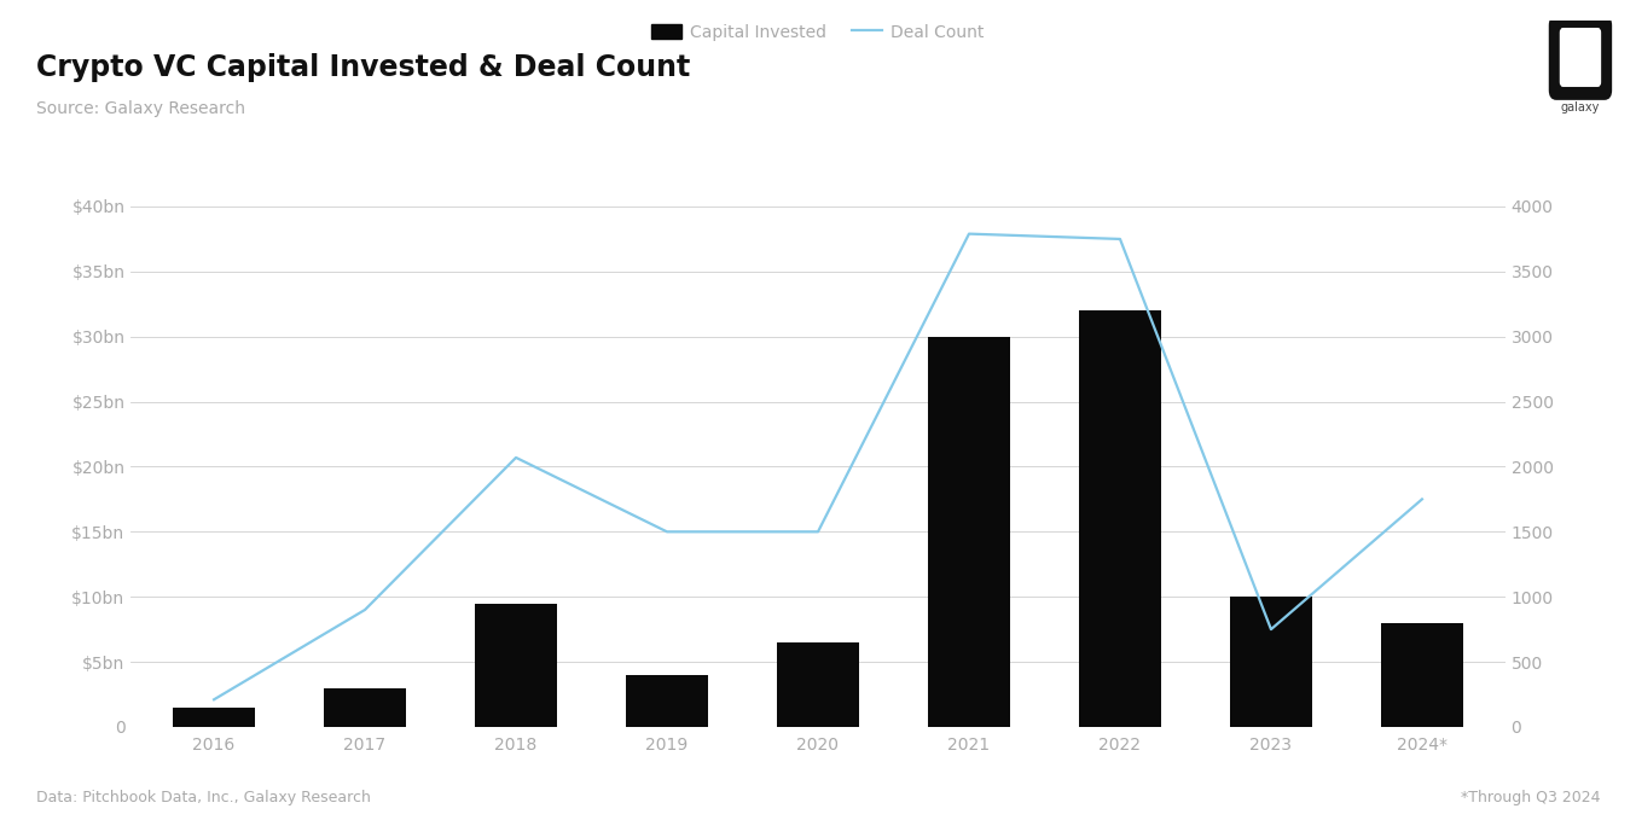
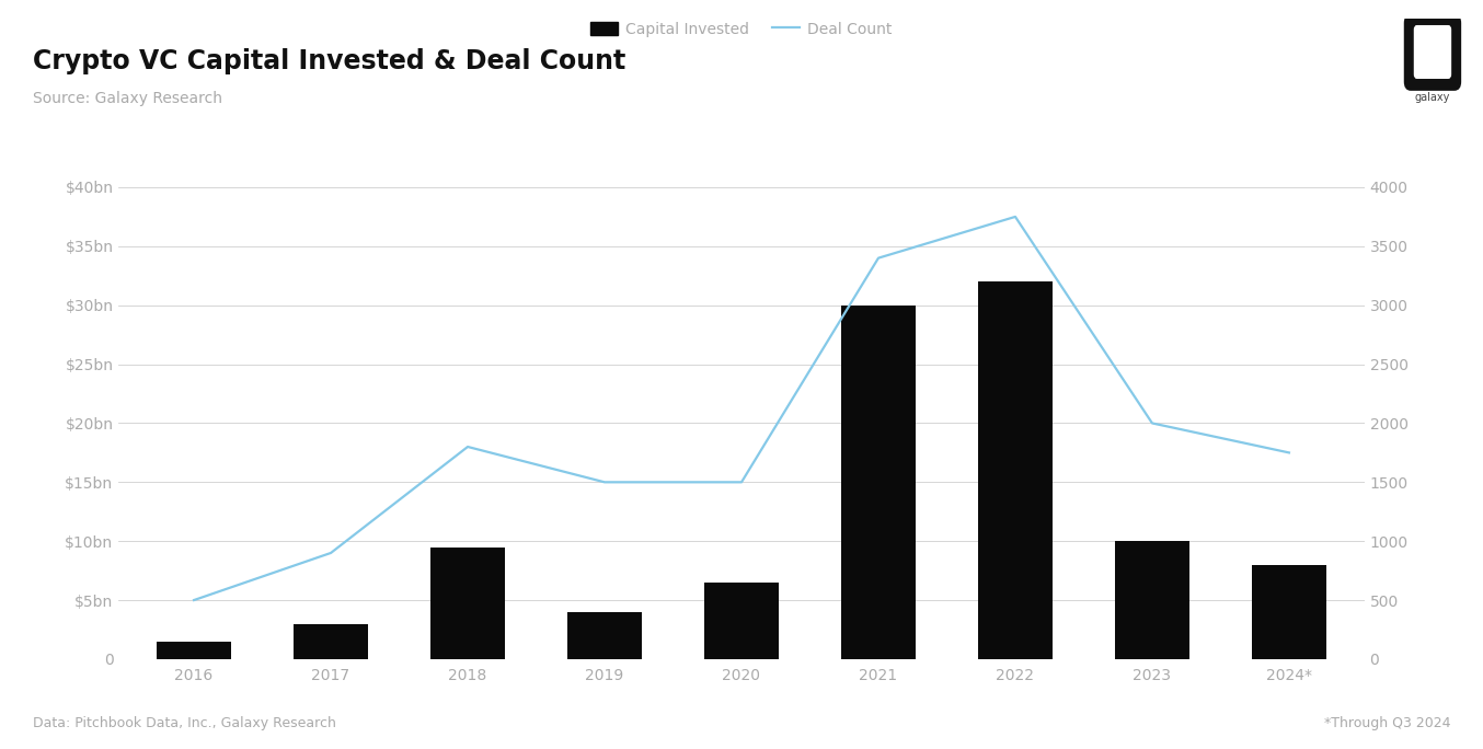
Deal Count/2016: 210 -> 500
Deal Count/2018: 2070 -> 1800
Deal Count/2021: 3790 -> 3400
Deal Count/2023: 750 -> 2000
